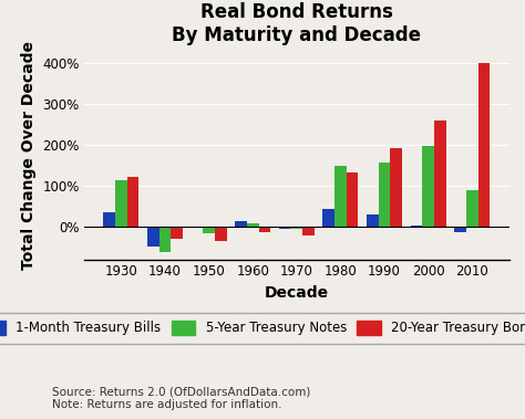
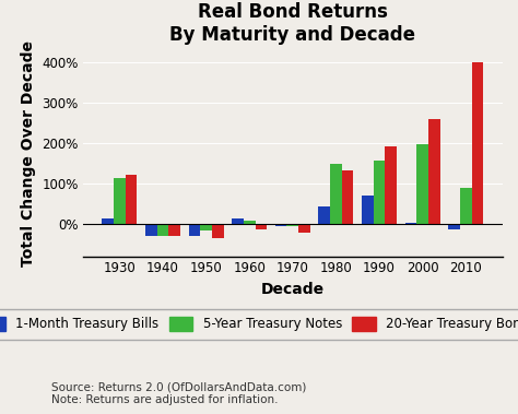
1-Month Treasury Bills/1930: 35% -> 15%
1-Month Treasury Bills/1940: -48% -> -30%
5-Year Treasury Notes/1940: -60% -> -30%
1-Month Treasury Bills/1950: -3% -> -30%
1-Month Treasury Bills/1990: 30% -> 70%
